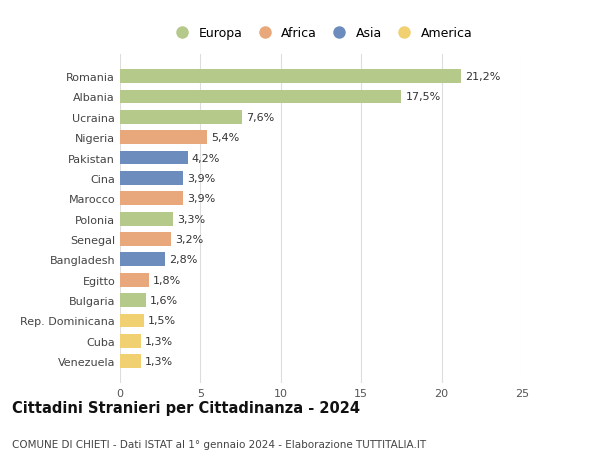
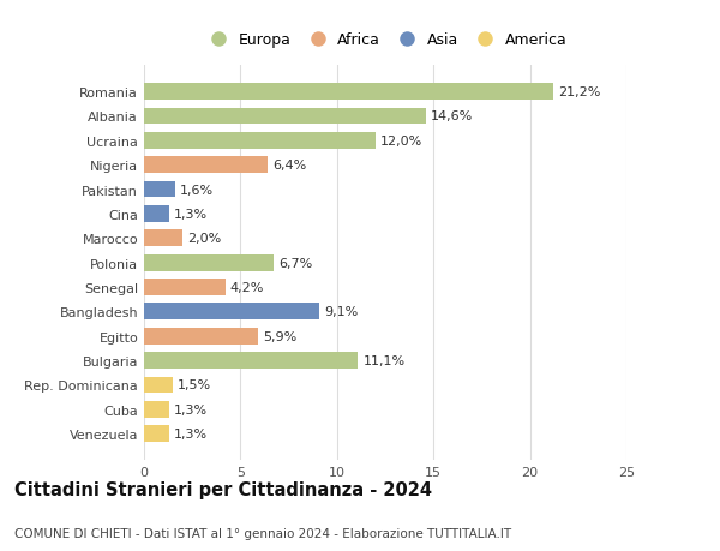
Albania: 17,5% -> 14,6%
Ucraina: 7,6% -> 12,0%
Nigeria: 5,4% -> 6,4%
Pakistan: 4,2% -> 1,6%
Cina: 3,9% -> 1,3%
Marocco: 3,9% -> 2,0%
Polonia: 3,3% -> 6,7%
Senegal: 3,2% -> 4,2%
Bangladesh: 2,8% -> 9,1%
Egitto: 1,8% -> 5,9%
Bulgaria: 1,6% -> 11,1%
